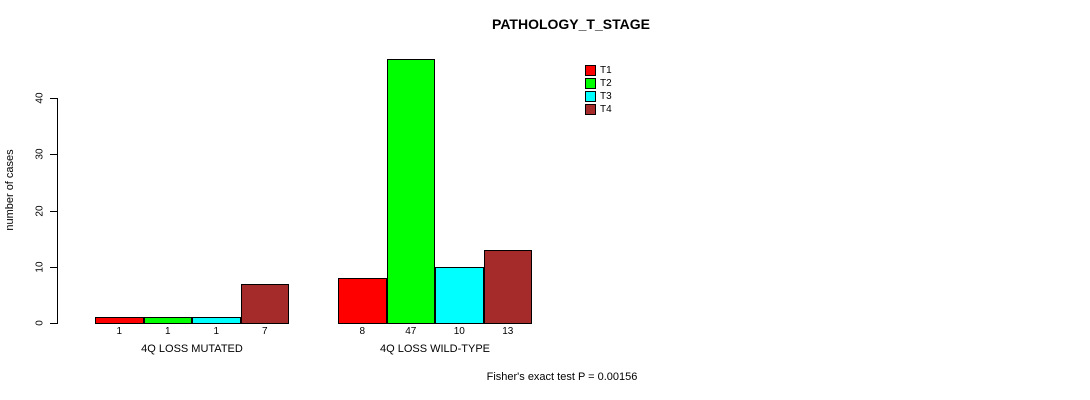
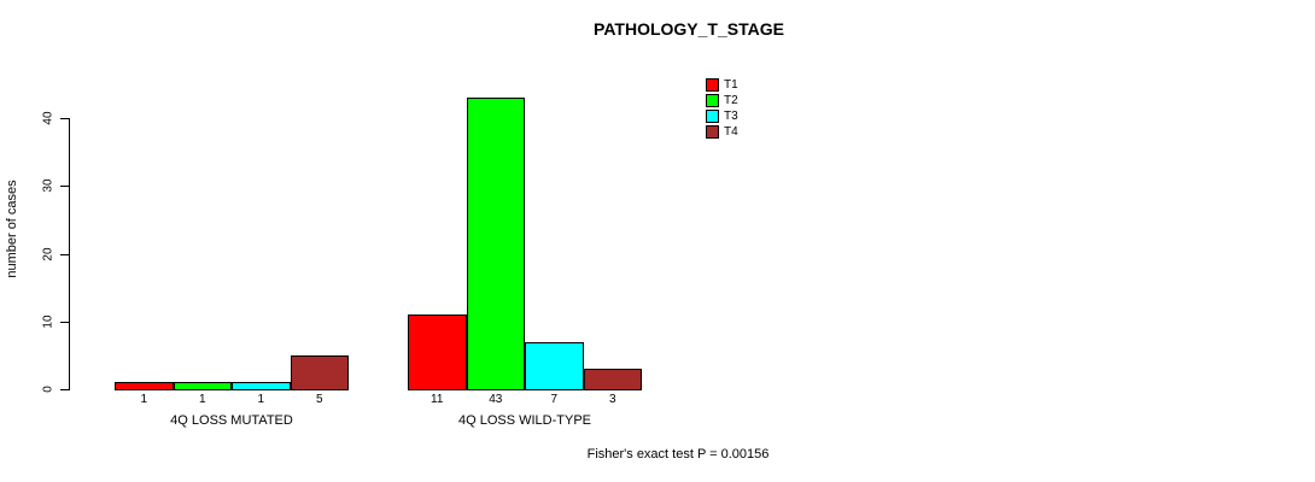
T4/4Q LOSS MUTATED: 7 -> 5
T1/4Q LOSS WILD-TYPE: 8 -> 11
T2/4Q LOSS WILD-TYPE: 47 -> 43
T3/4Q LOSS WILD-TYPE: 10 -> 7
T4/4Q LOSS WILD-TYPE: 13 -> 3
